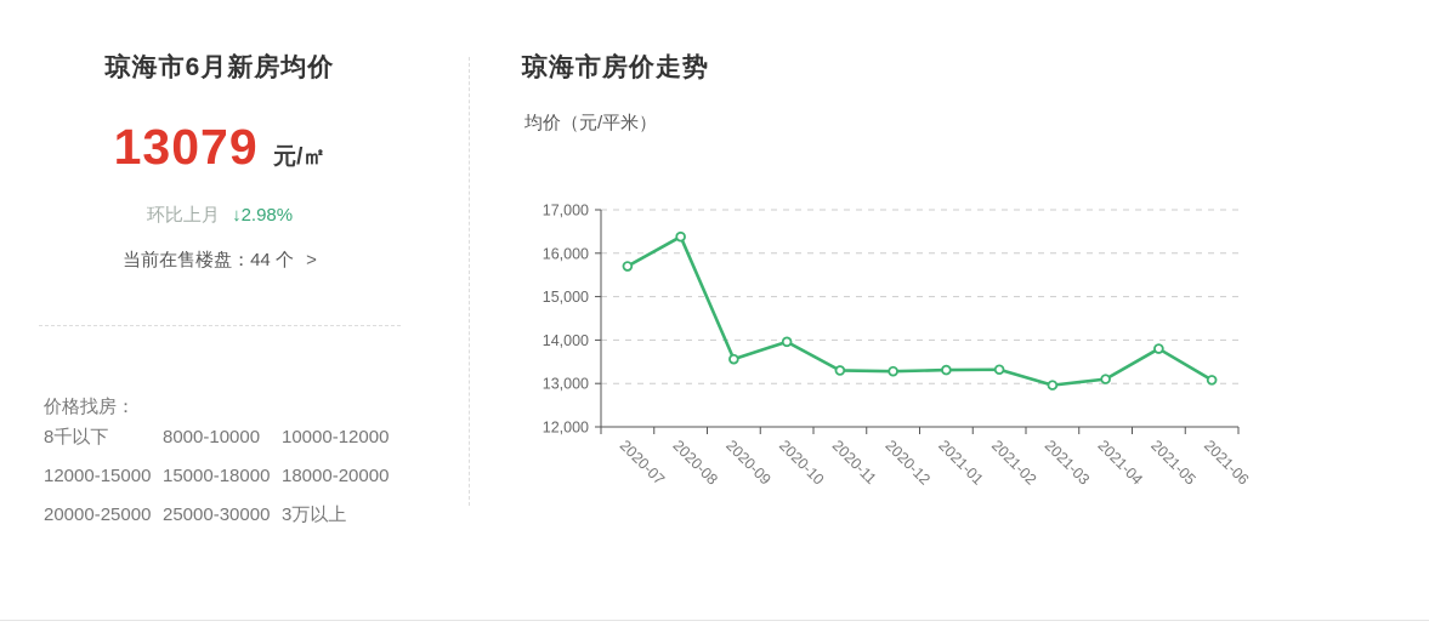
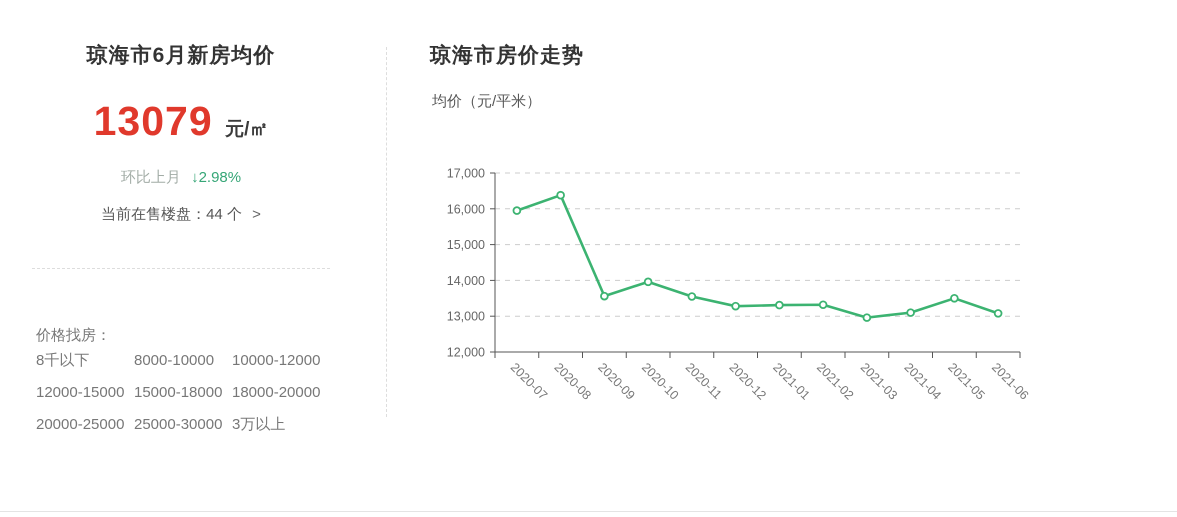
2020-07: 15700 -> 16000
2020-11: 13300 -> 13600
2021-05: 13800 -> 13500
